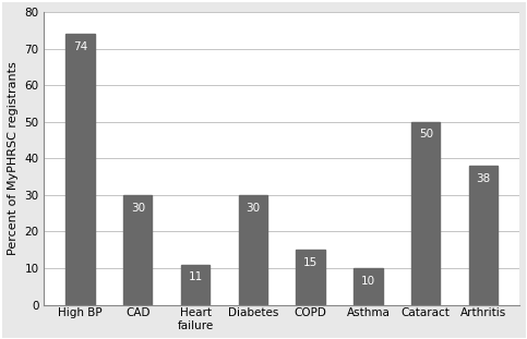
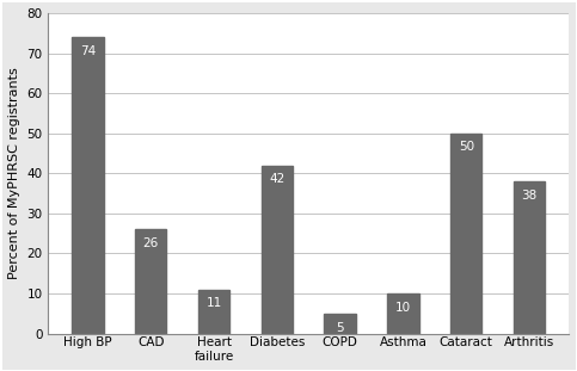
CAD: 30 -> 26
Diabetes: 30 -> 42
COPD: 15 -> 5
